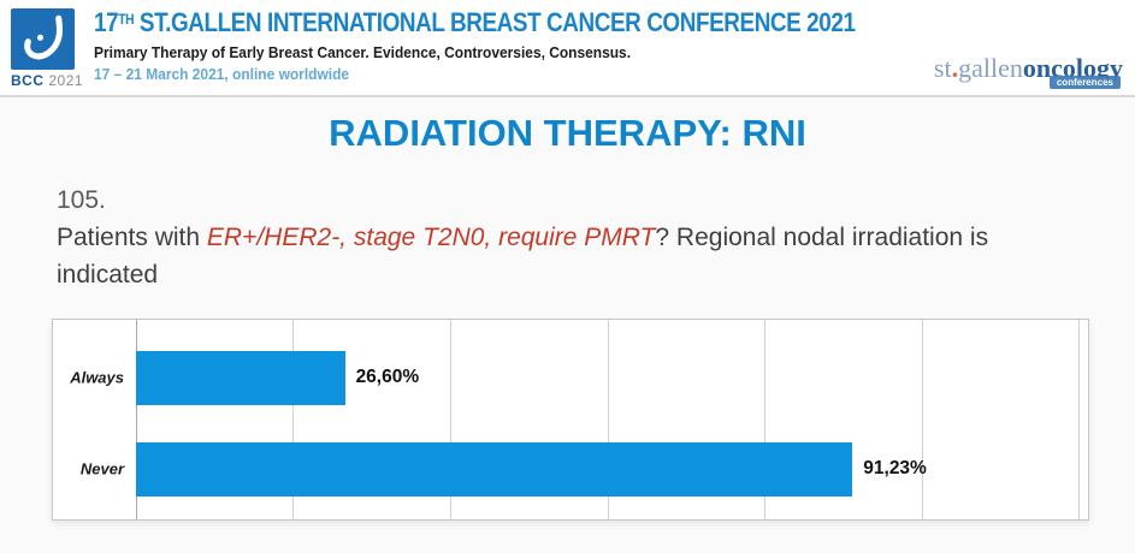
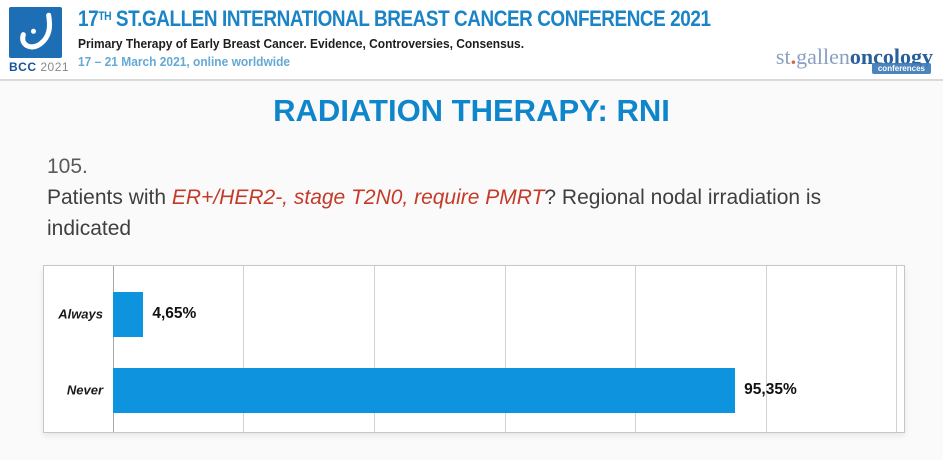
Always: 26,60% -> 4,65%
Never: 91,23% -> 95,35%
